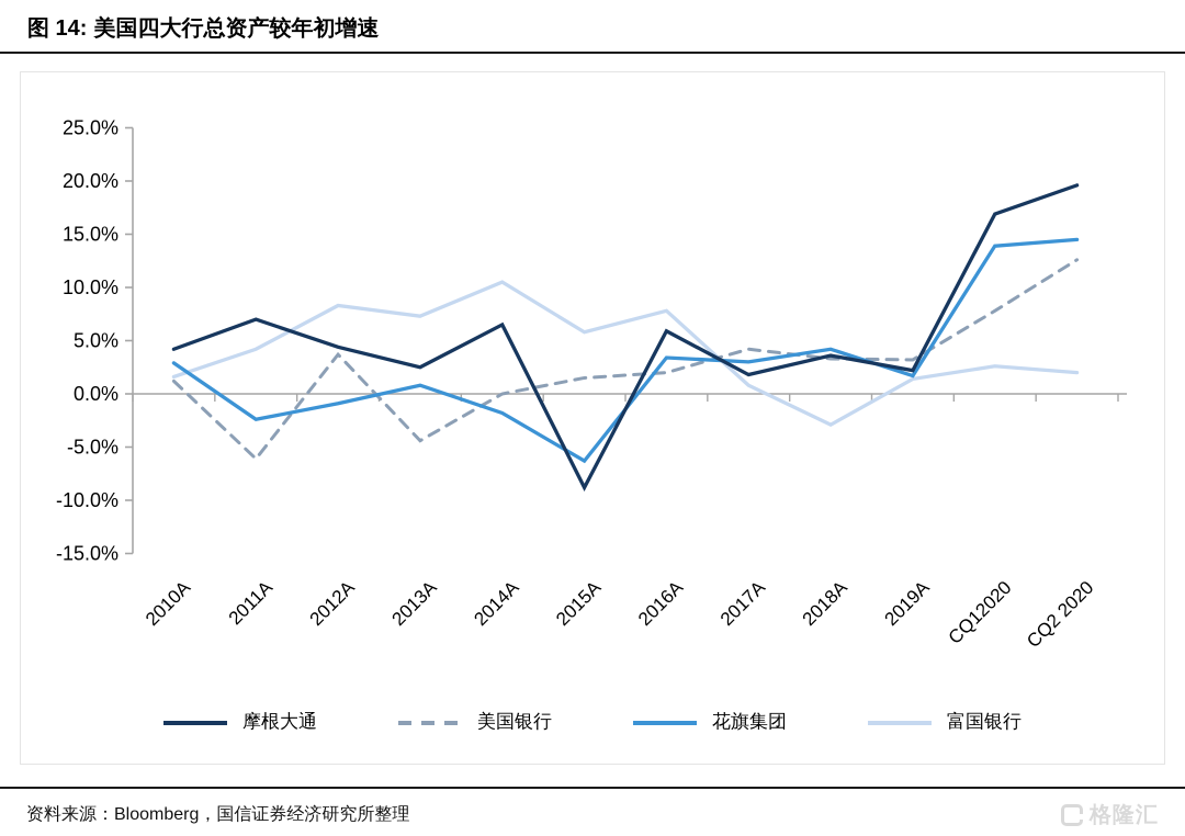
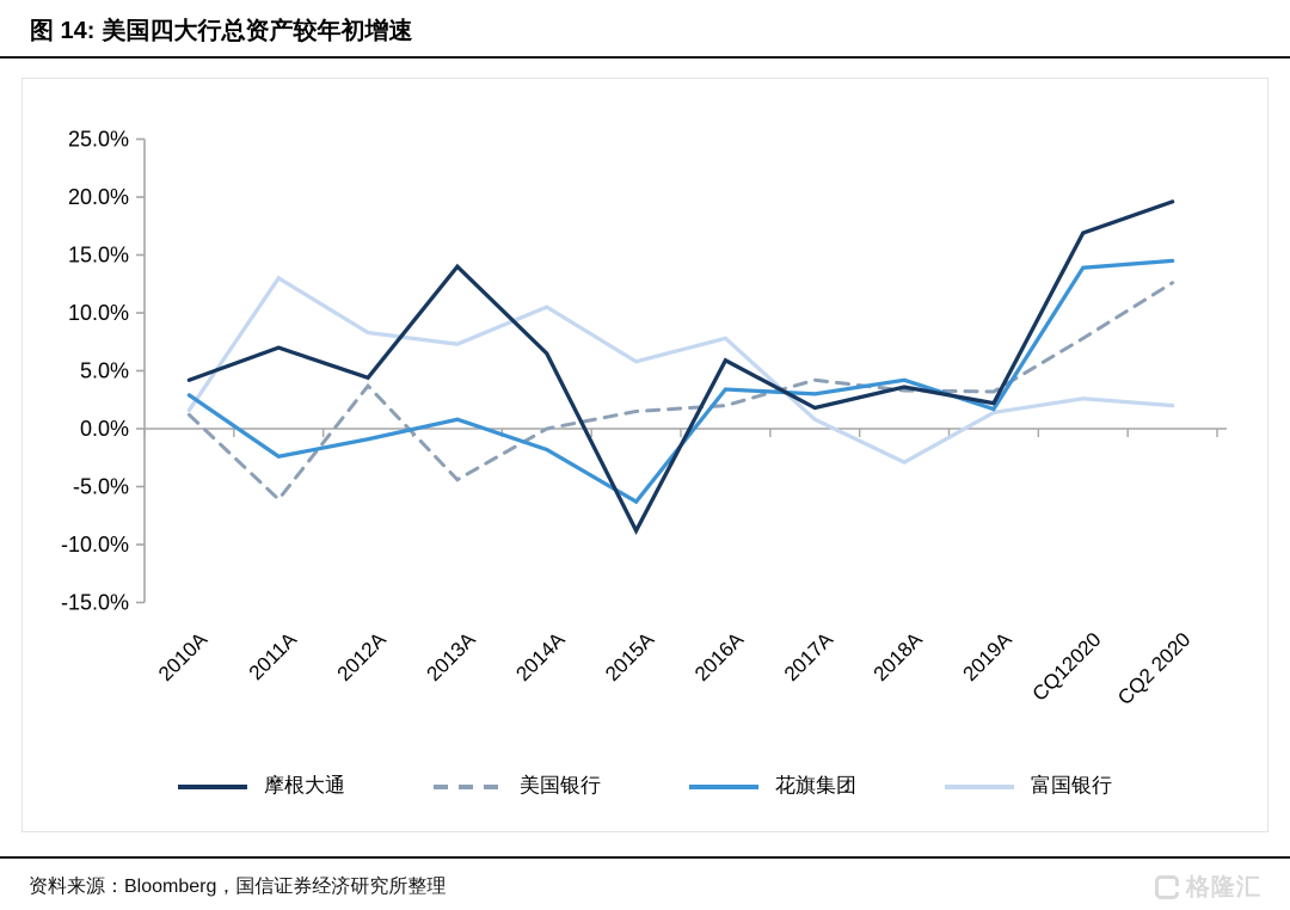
富国银行/2011A: 4% -> 13%
摩根大通/2013A: 2% -> 14%
